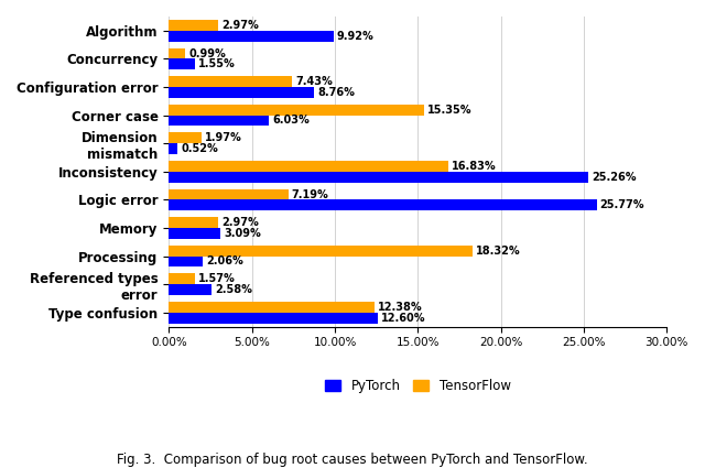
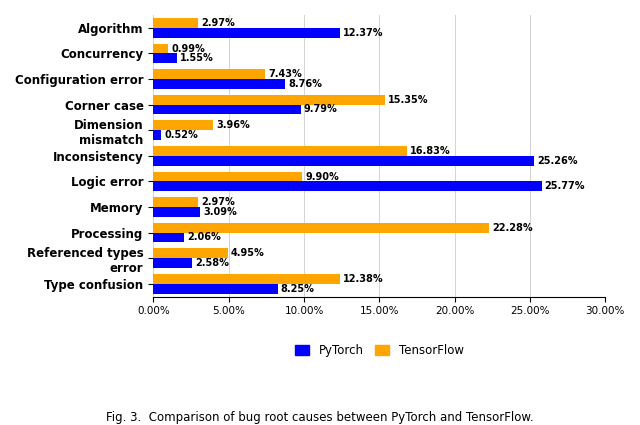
PyTorch/Algorithm: 9.92% -> 12.37%
PyTorch/Corner case: 6.03% -> 9.79%
TensorFlow/Dimension mismatch: 1.97% -> 3.96%
TensorFlow/Logic error: 7.19% -> 9.90%
TensorFlow/Processing: 18.32% -> 22.28%
TensorFlow/Referenced types error: 1.57% -> 4.95%
PyTorch/Type confusion: 12.60% -> 8.25%
